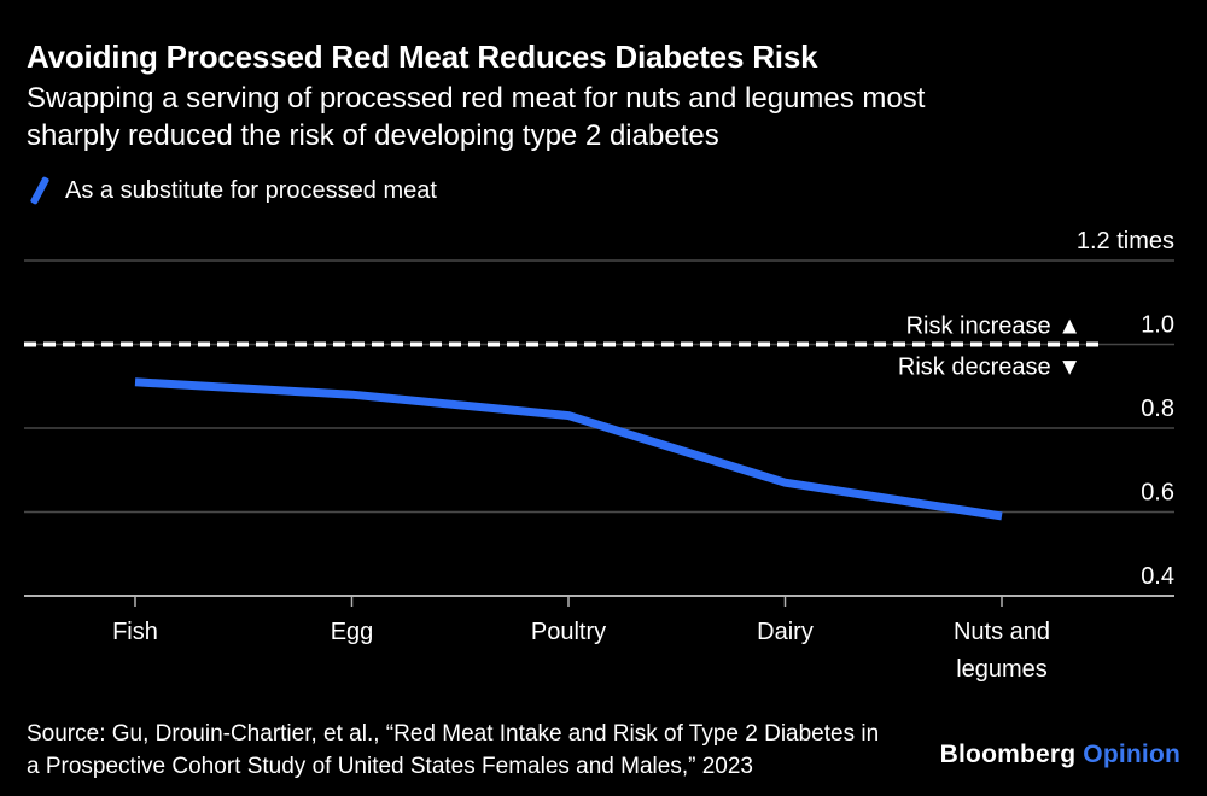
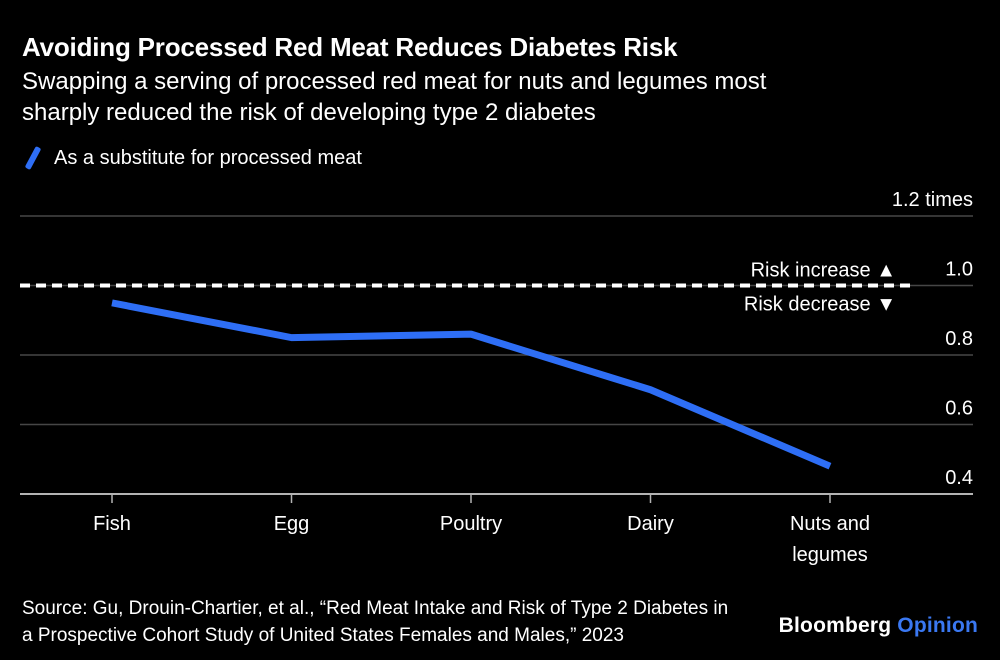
Fish: 0.91 -> 0.95
Egg: 0.88 -> 0.85
Poultry: 0.83 -> 0.86
Dairy: 0.67 -> 0.70
Nuts and legumes: 0.59 -> 0.48
